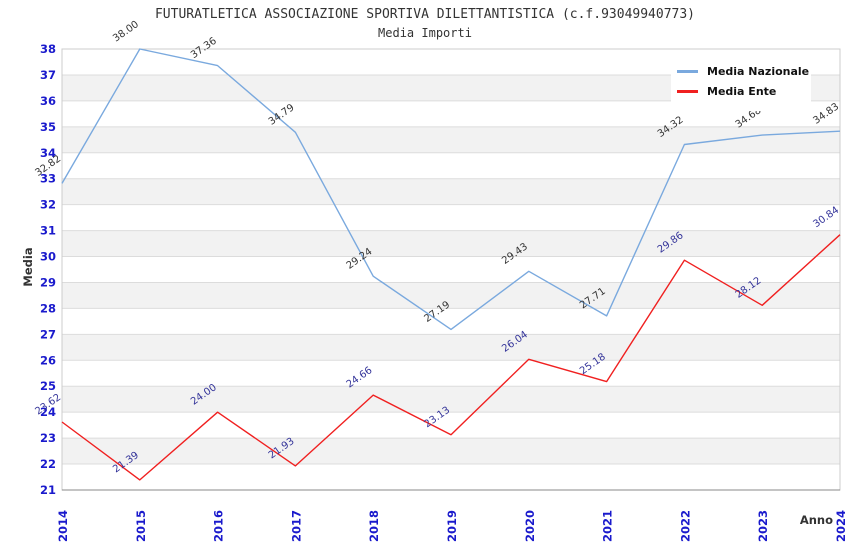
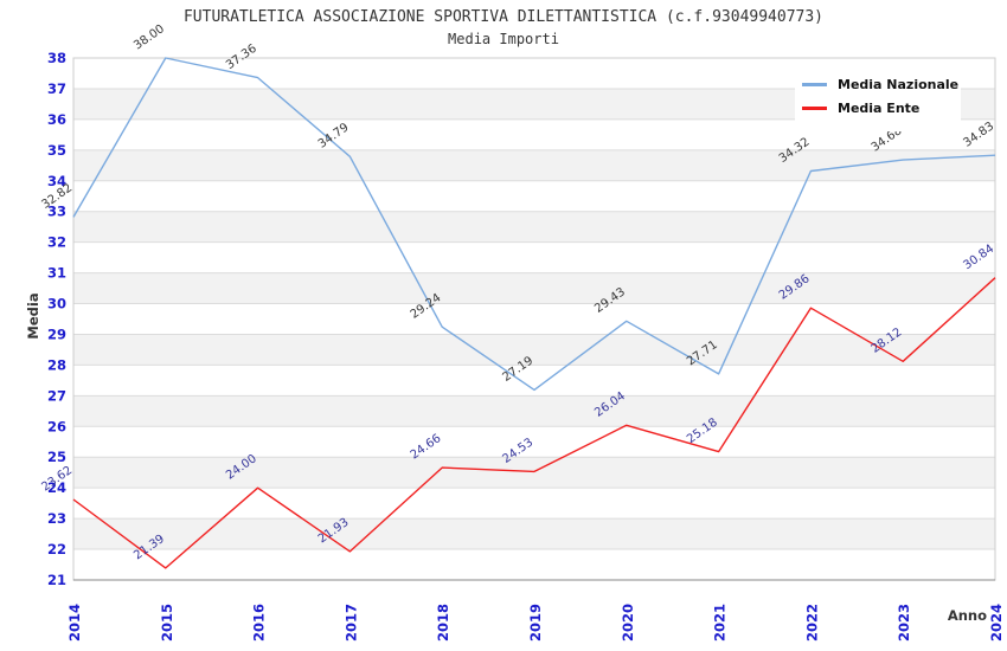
Media Ente/2019: 23.13 -> 24.53
